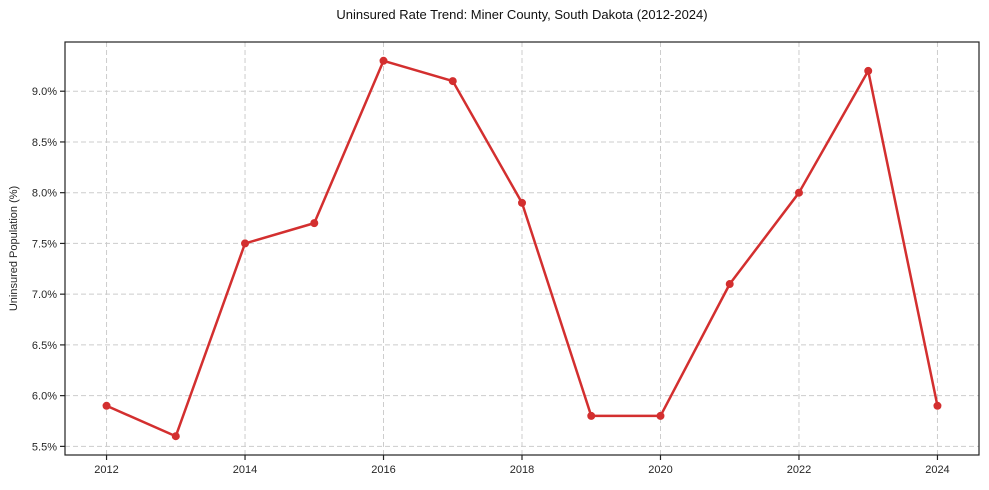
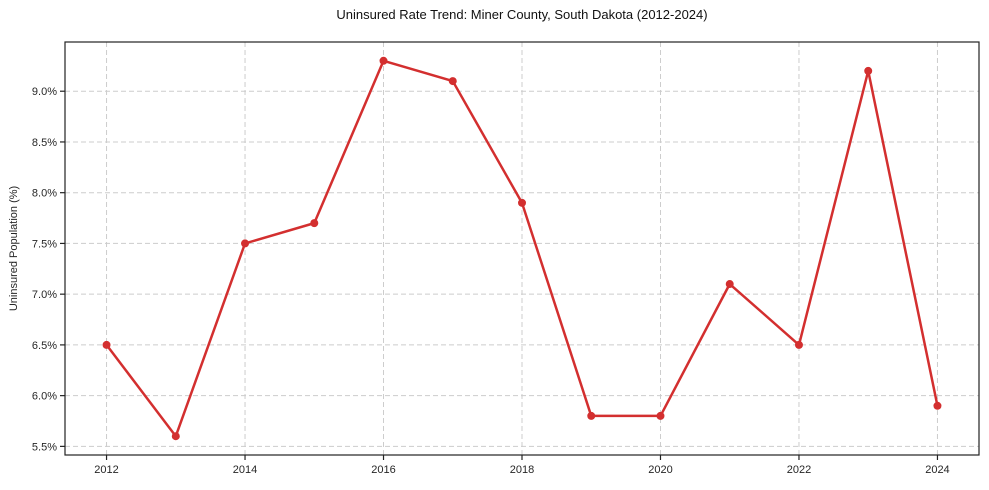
2012: 5.9% -> 6.5%
2022: 8.0% -> 6.5%
